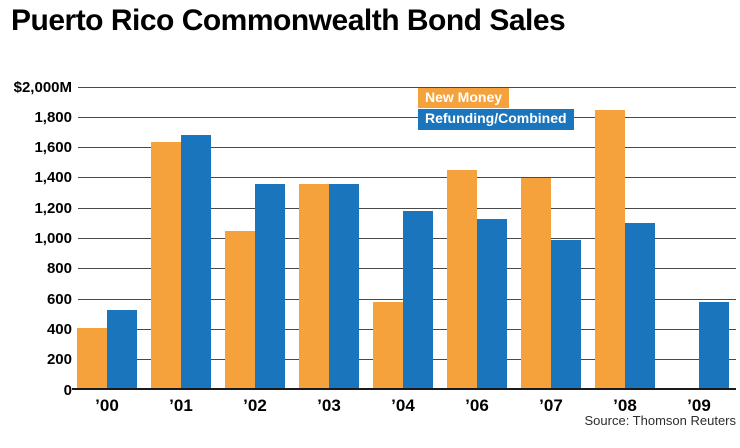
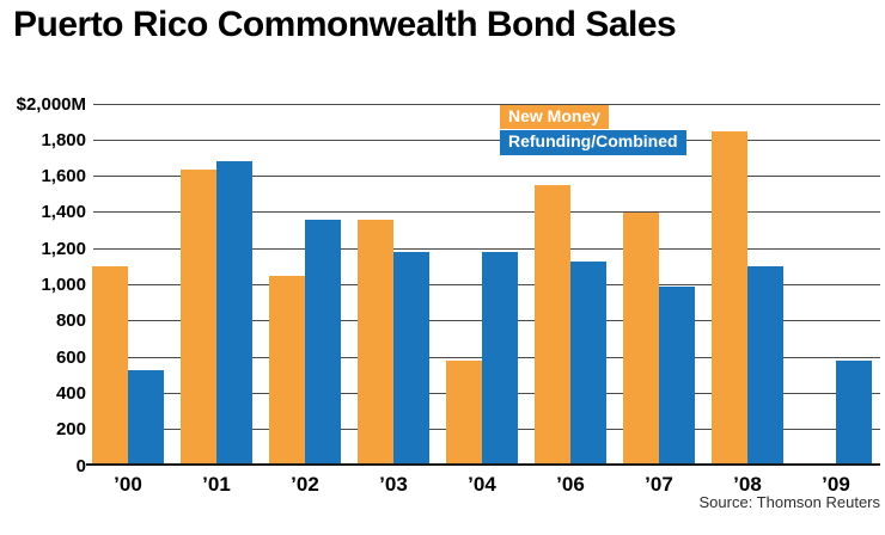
New Money/’00: $410M -> $1100M
Refunding/Combined/’03: $1360M -> $1180M
New Money/’06: $1450M -> $1550M
